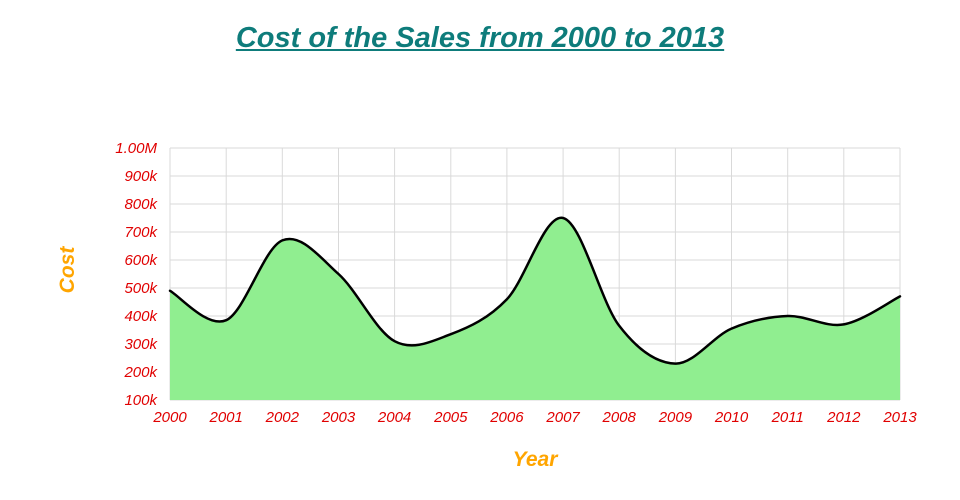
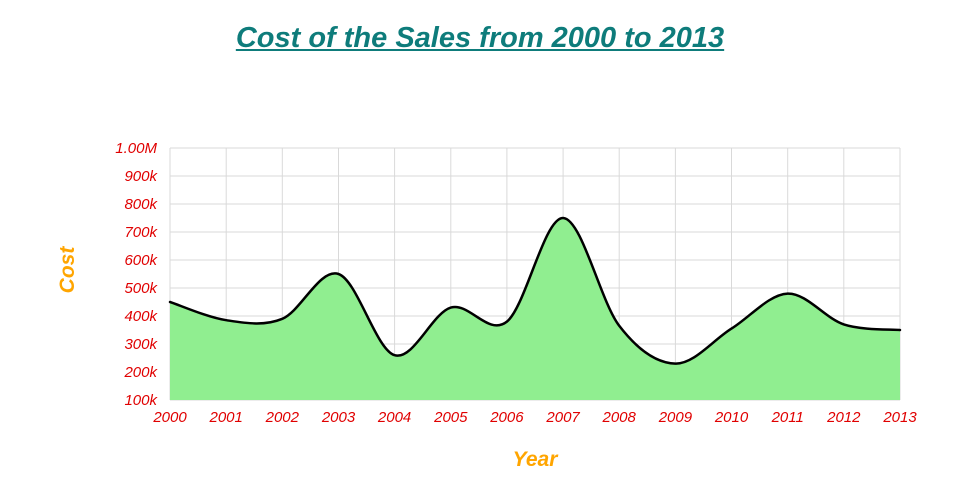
2000: 490k -> 450k
2002: 670k -> 390k
2004: 310k -> 260k
2005: 340k -> 430k
2006: 460k -> 380k
2011: 400k -> 480k
2013: 470k -> 350k
